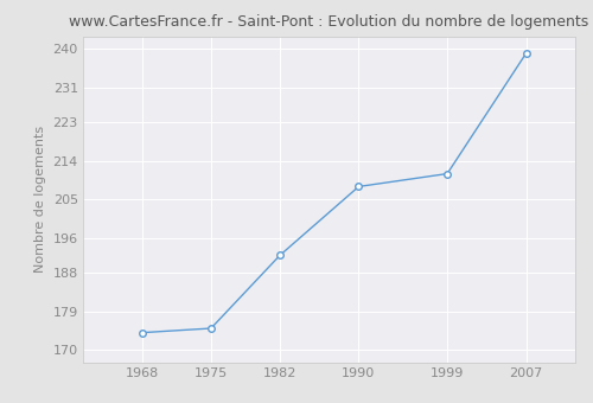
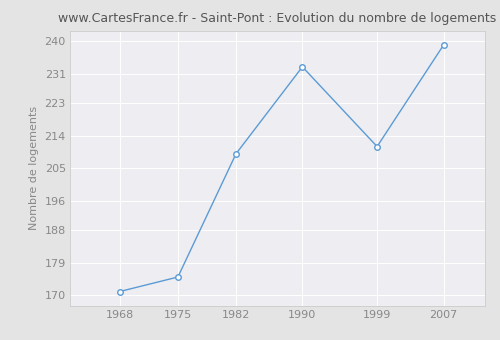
1968: 174 -> 171
1982: 192 -> 209
1990: 208 -> 233
